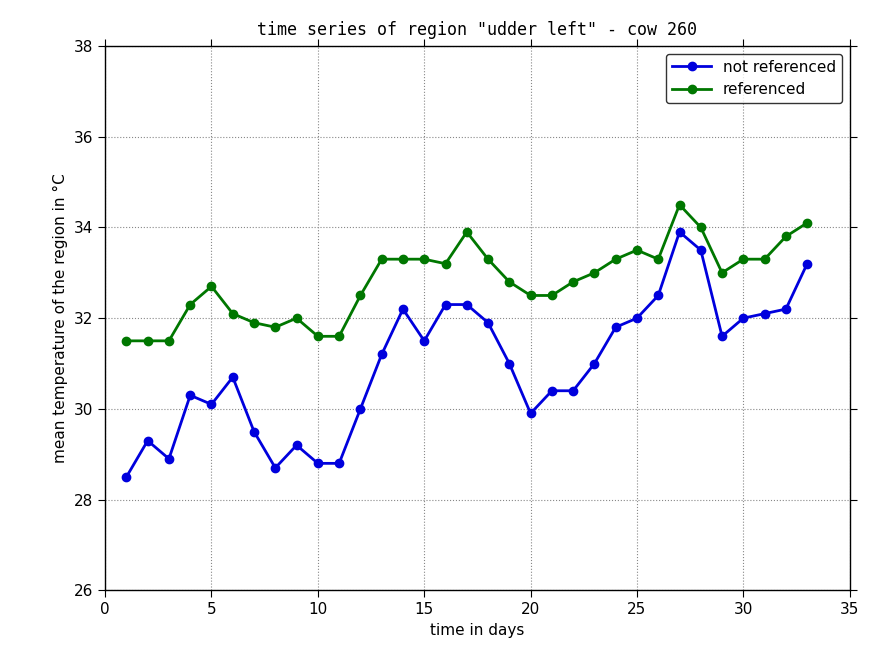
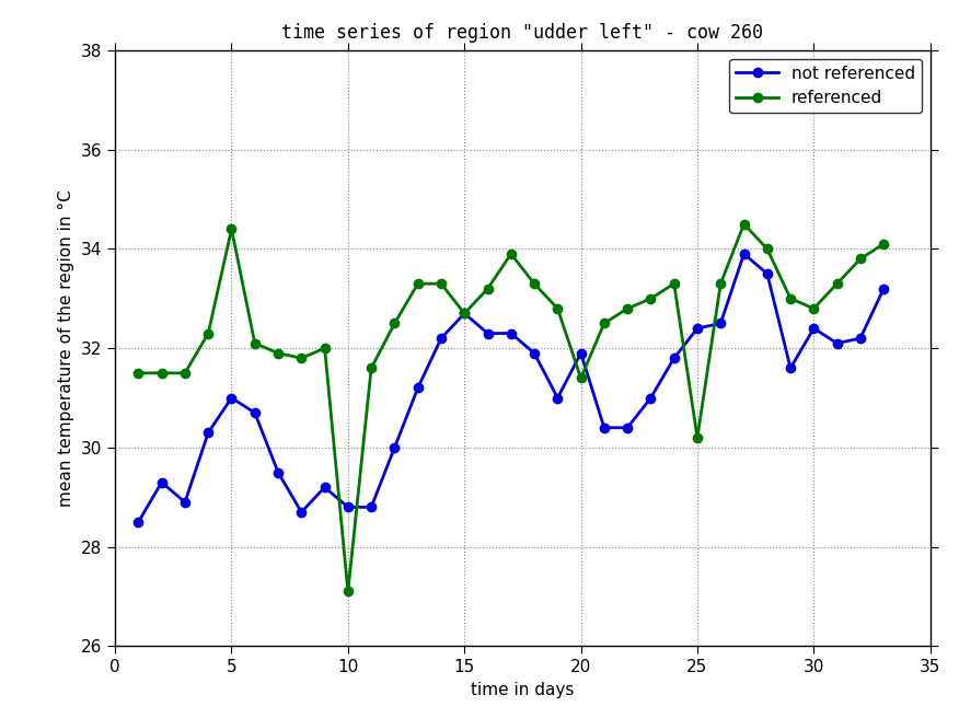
not referenced/5: 30.1 -> 31.0
referenced/5: 32.7 -> 34.4
referenced/10: 31.6 -> 27.1
not referenced/15: 31.5 -> 32.7
referenced/15: 33.3 -> 32.7
not referenced/20: 29.9 -> 31.9
referenced/20: 32.5 -> 31.4
not referenced/25: 32.0 -> 32.4
referenced/25: 33.5 -> 30.2
not referenced/30: 32.0 -> 32.4
referenced/30: 33.3 -> 32.8
